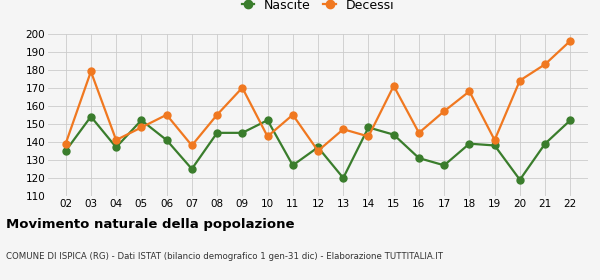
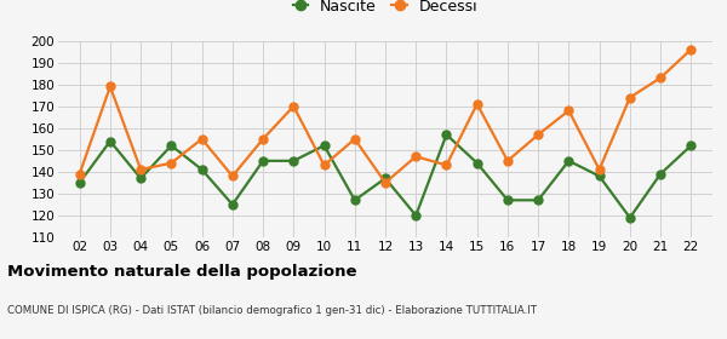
Decessi/05: 148 -> 144
Nascite/14: 148 -> 157
Nascite/16: 131 -> 127
Nascite/18: 139 -> 145
